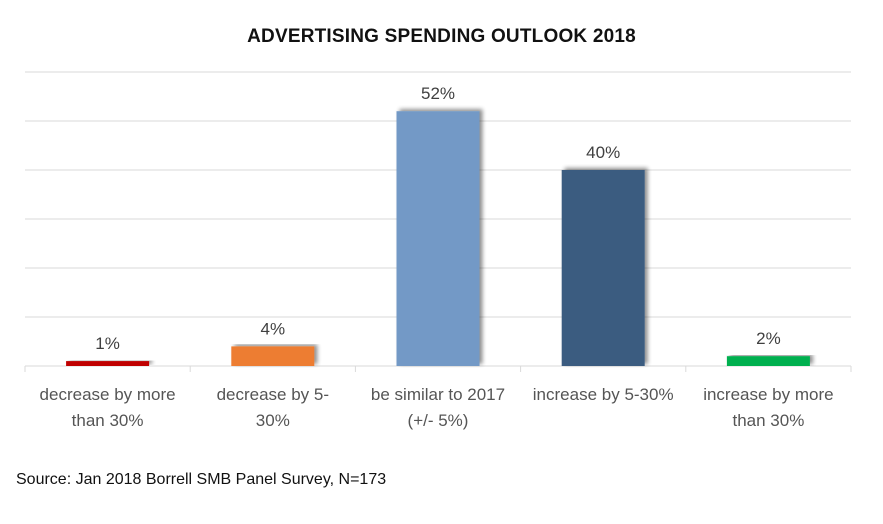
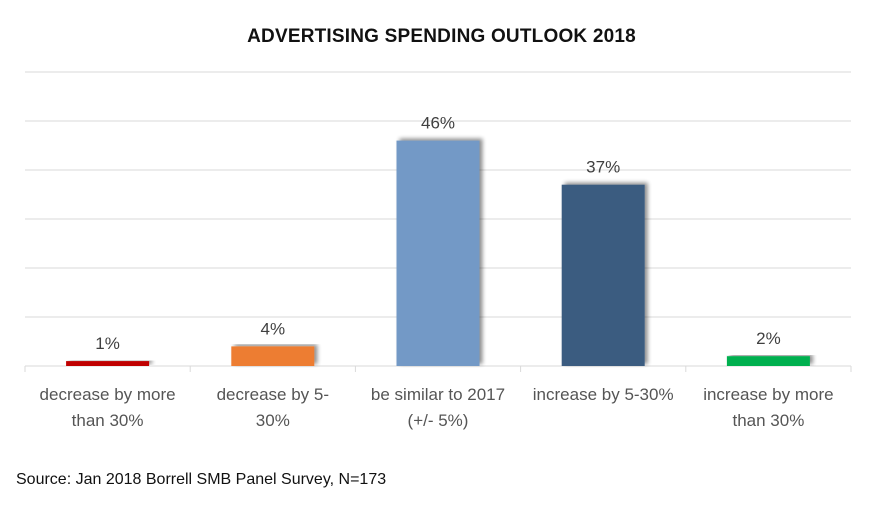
be similar to 2017 (+/- 5%): 52% -> 46%
increase by 5-30%: 40% -> 37%
